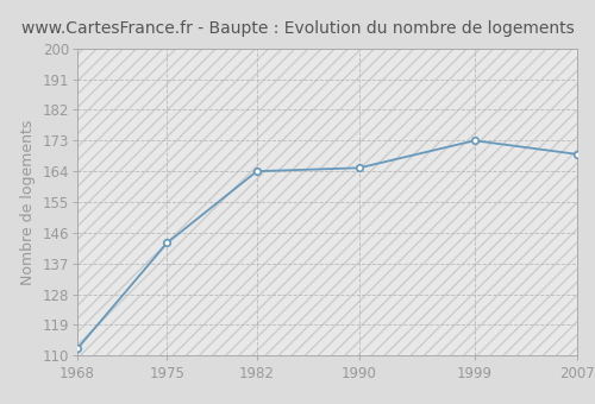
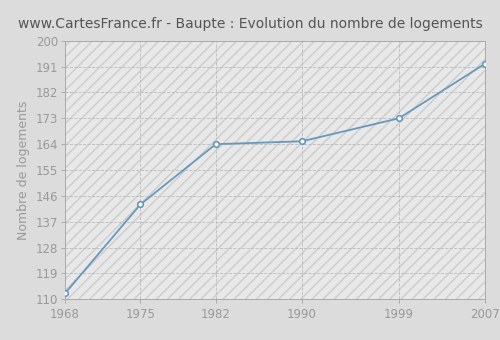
2007: 169 -> 192
